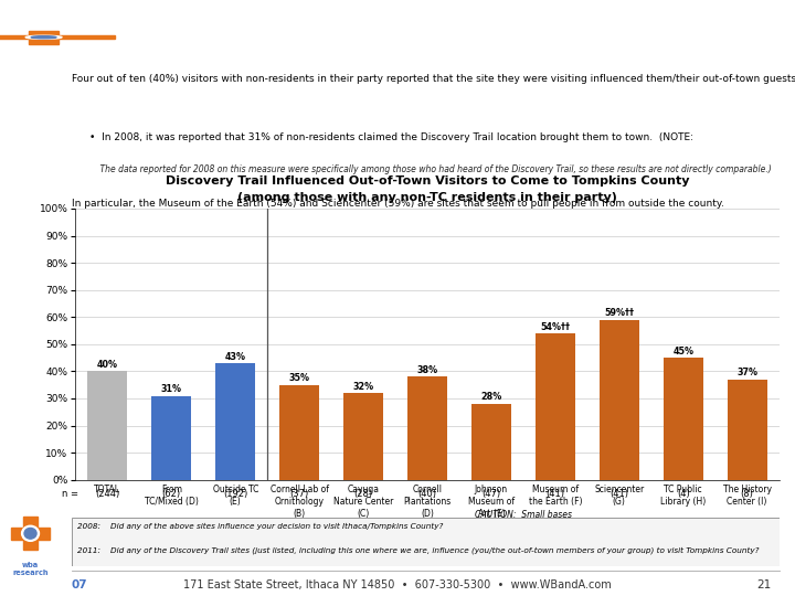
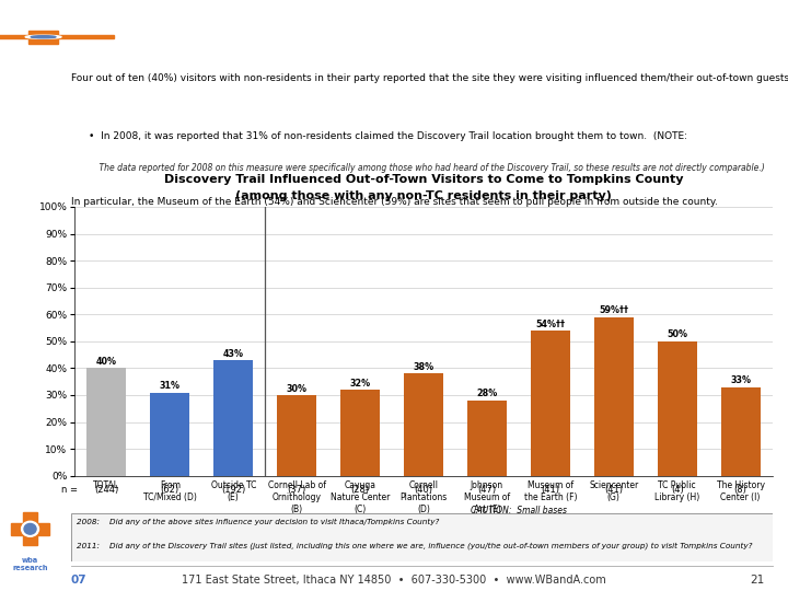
Cornell Lab of Ornithology (B): 35% -> 30%
TC Public Library (H): 45% -> 50%
The History Center (I): 37% -> 33%
